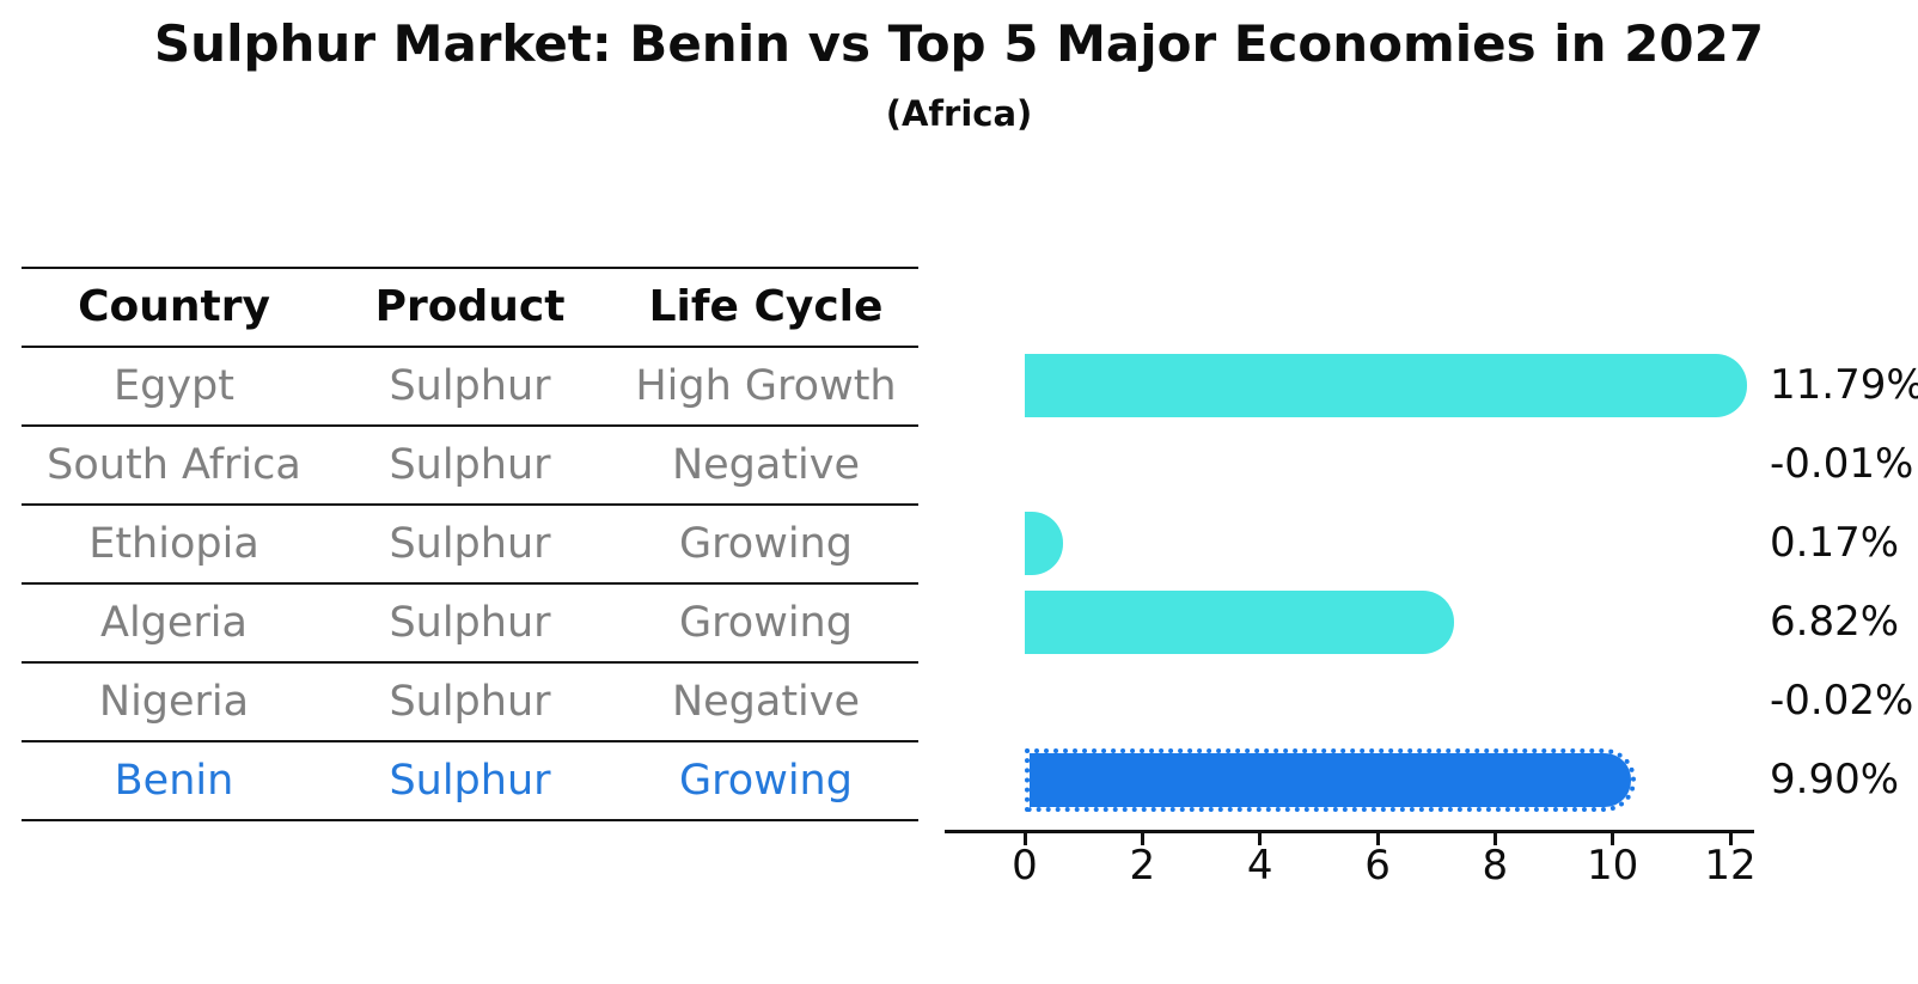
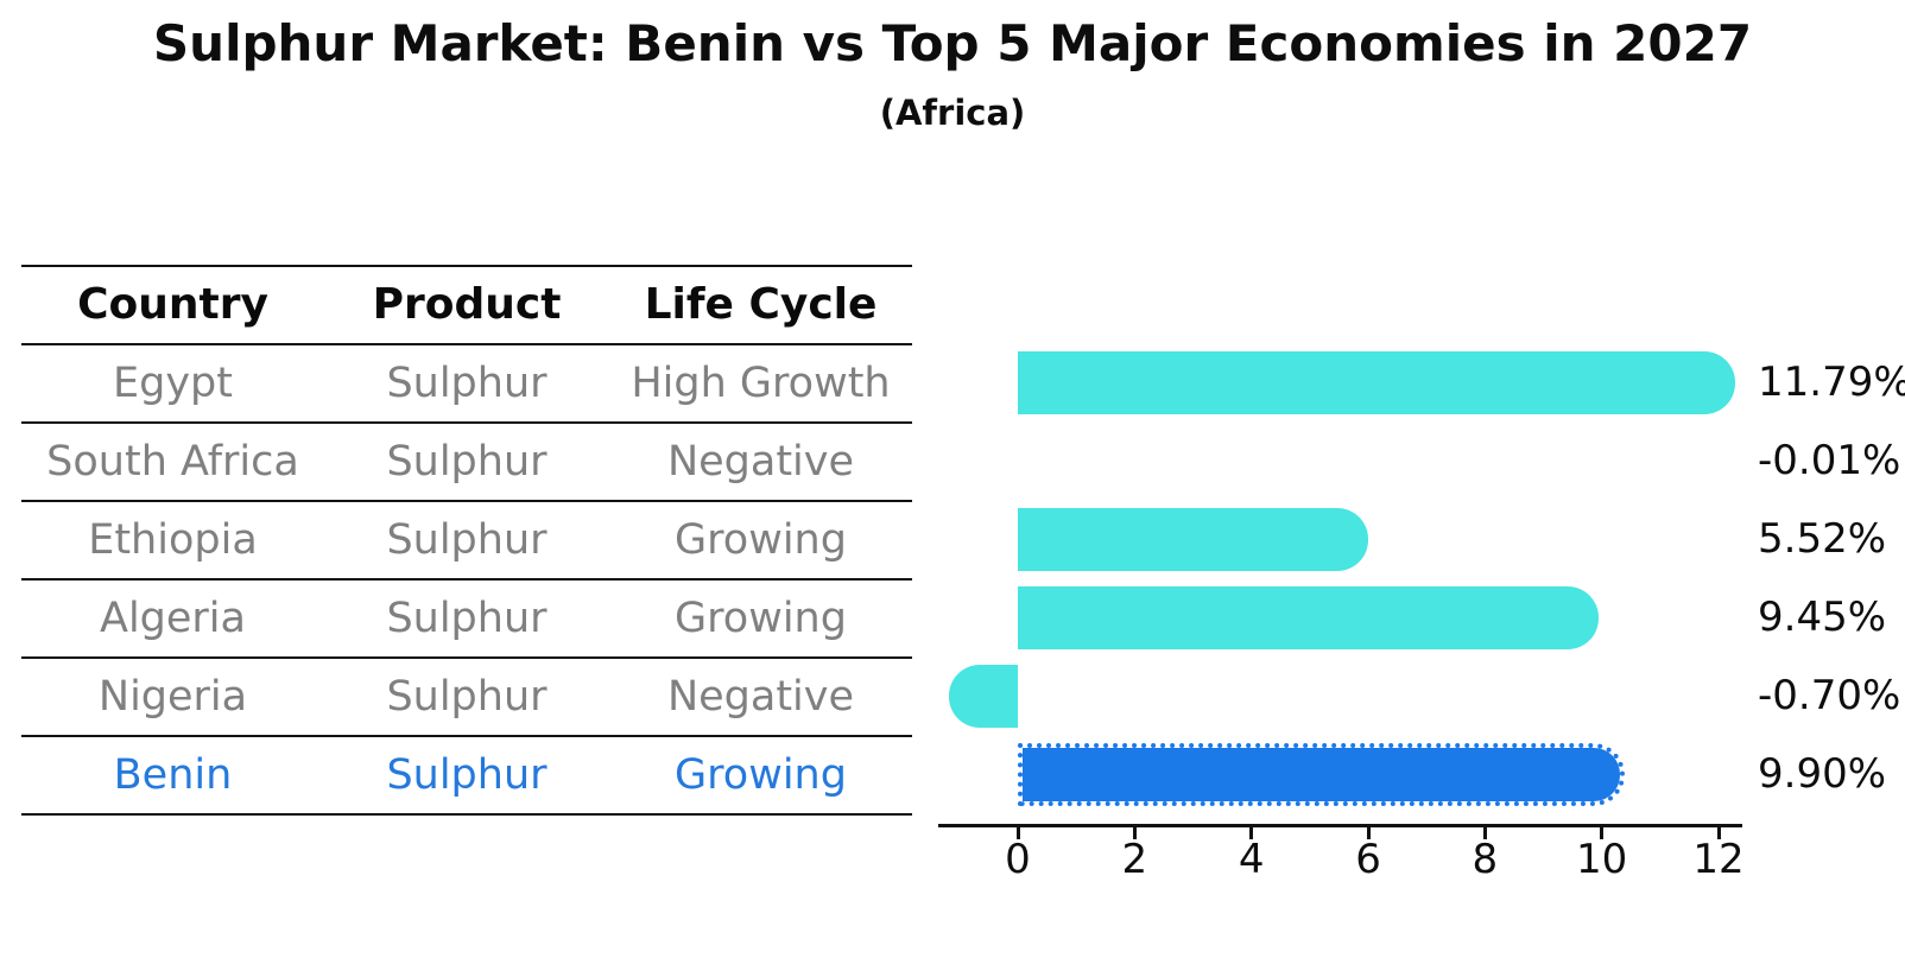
Ethiopia: 0.17% -> 5.52%
Algeria: 6.82% -> 9.45%
Nigeria: -0.02% -> -0.70%
